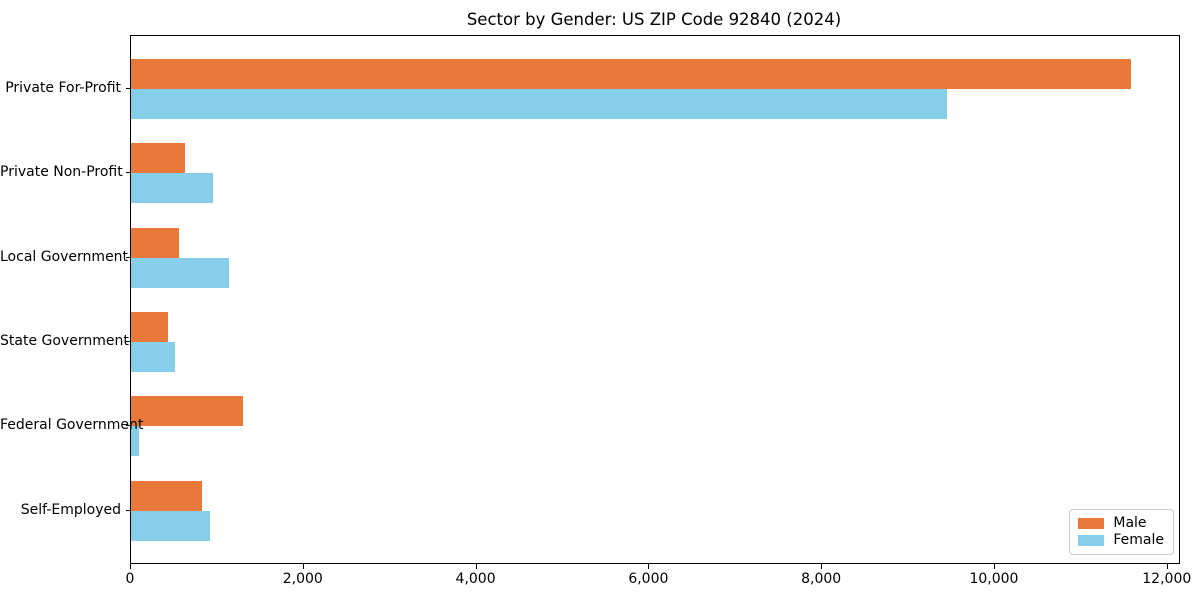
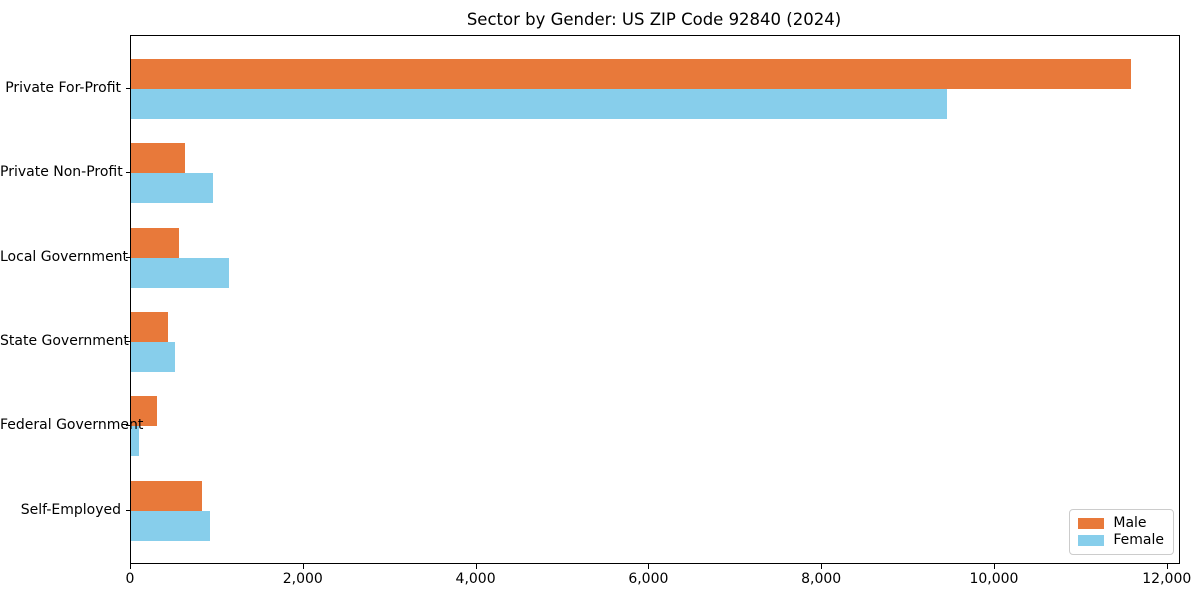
Male/Federal Government: 1300 -> 300
